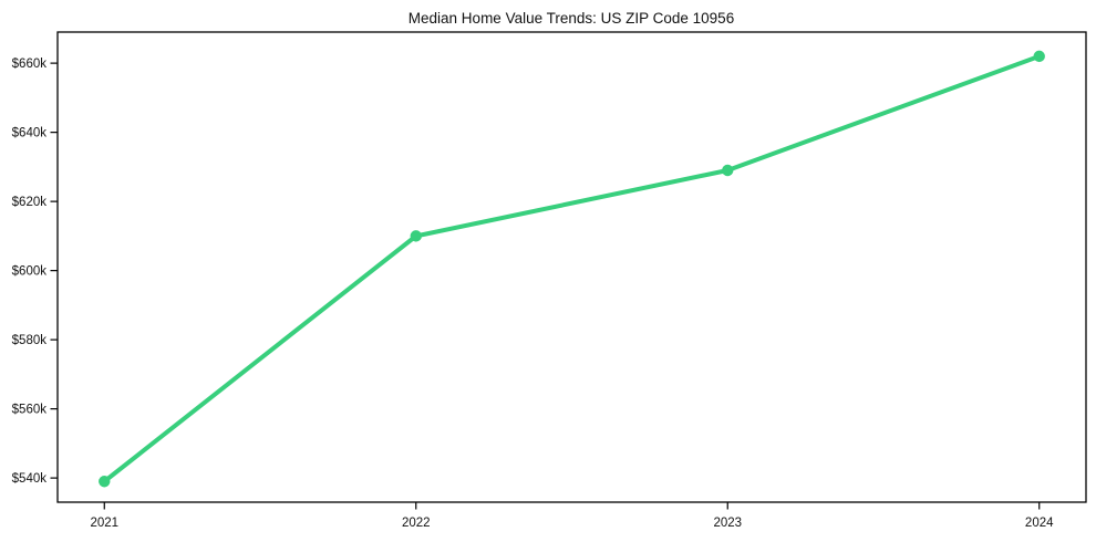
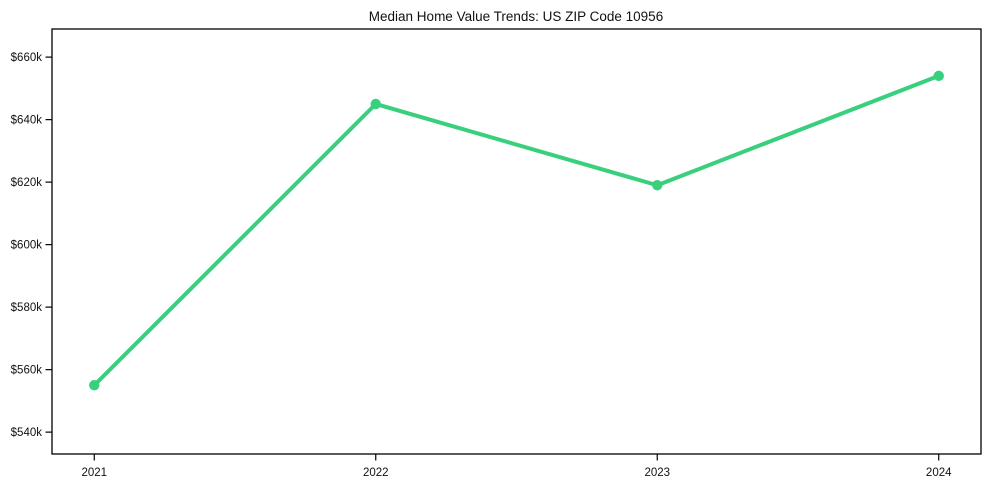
2021: $539k -> $555k
2022: $610k -> $645k
2023: $629k -> $619k
2024: $662k -> $654k
